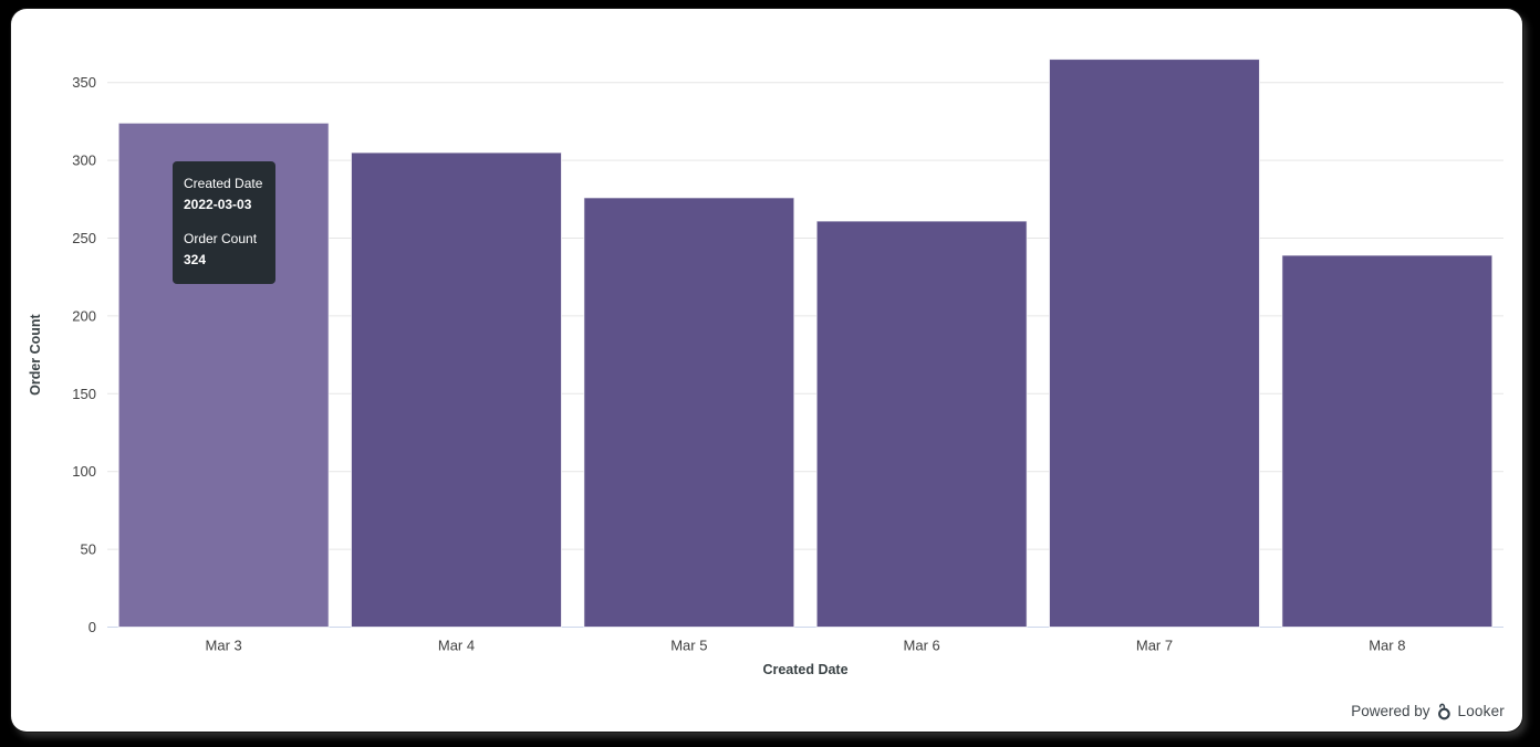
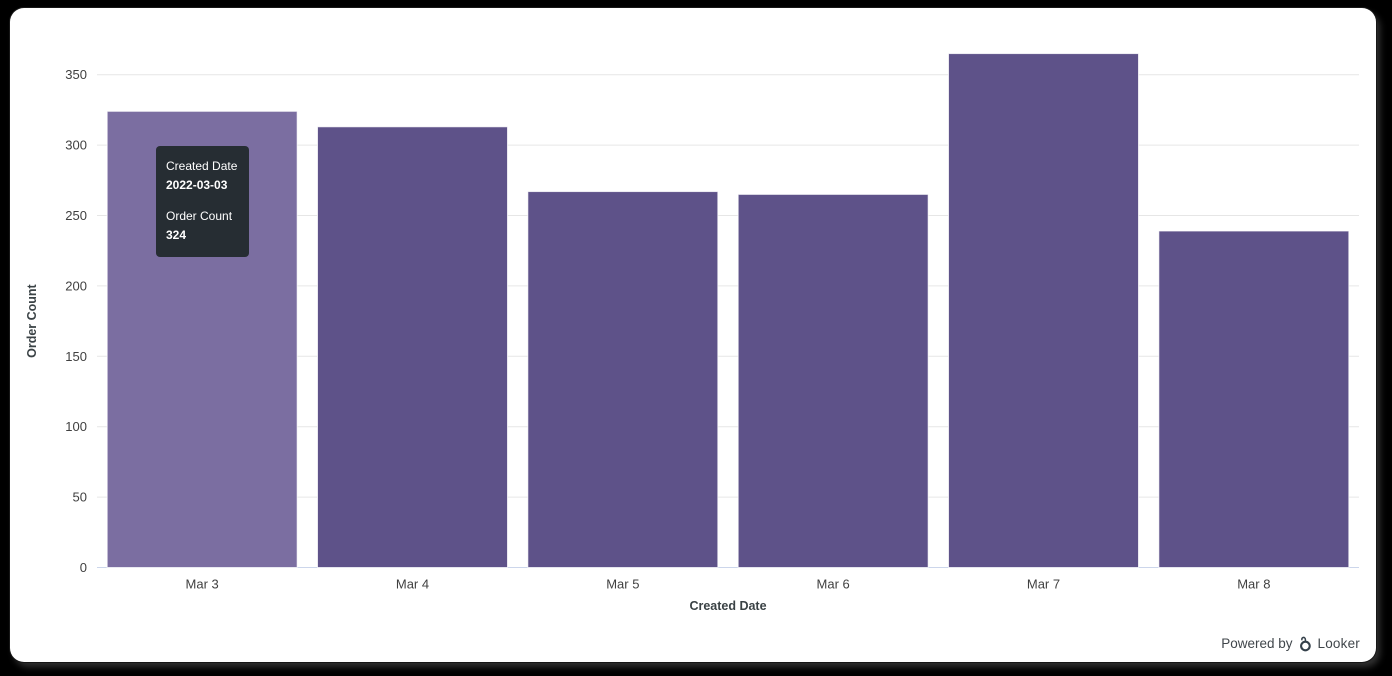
Mar 4: 305 -> 313
Mar 5: 276 -> 267
Mar 6: 261 -> 265
